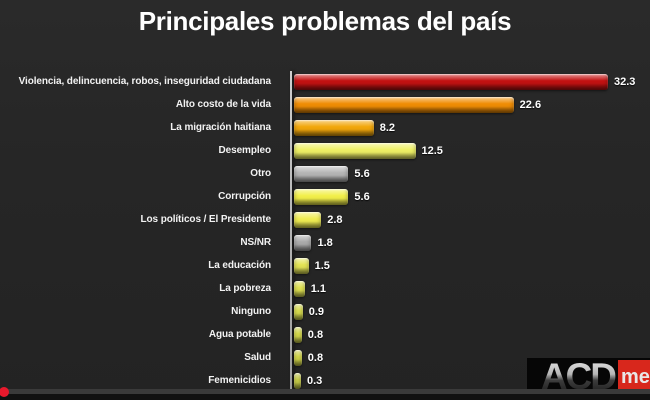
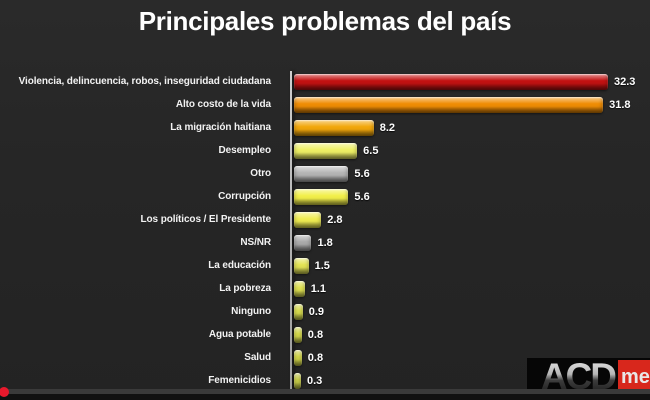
Alto costo de la vida: 22.6 -> 31.8
Desempleo: 12.5 -> 6.5
